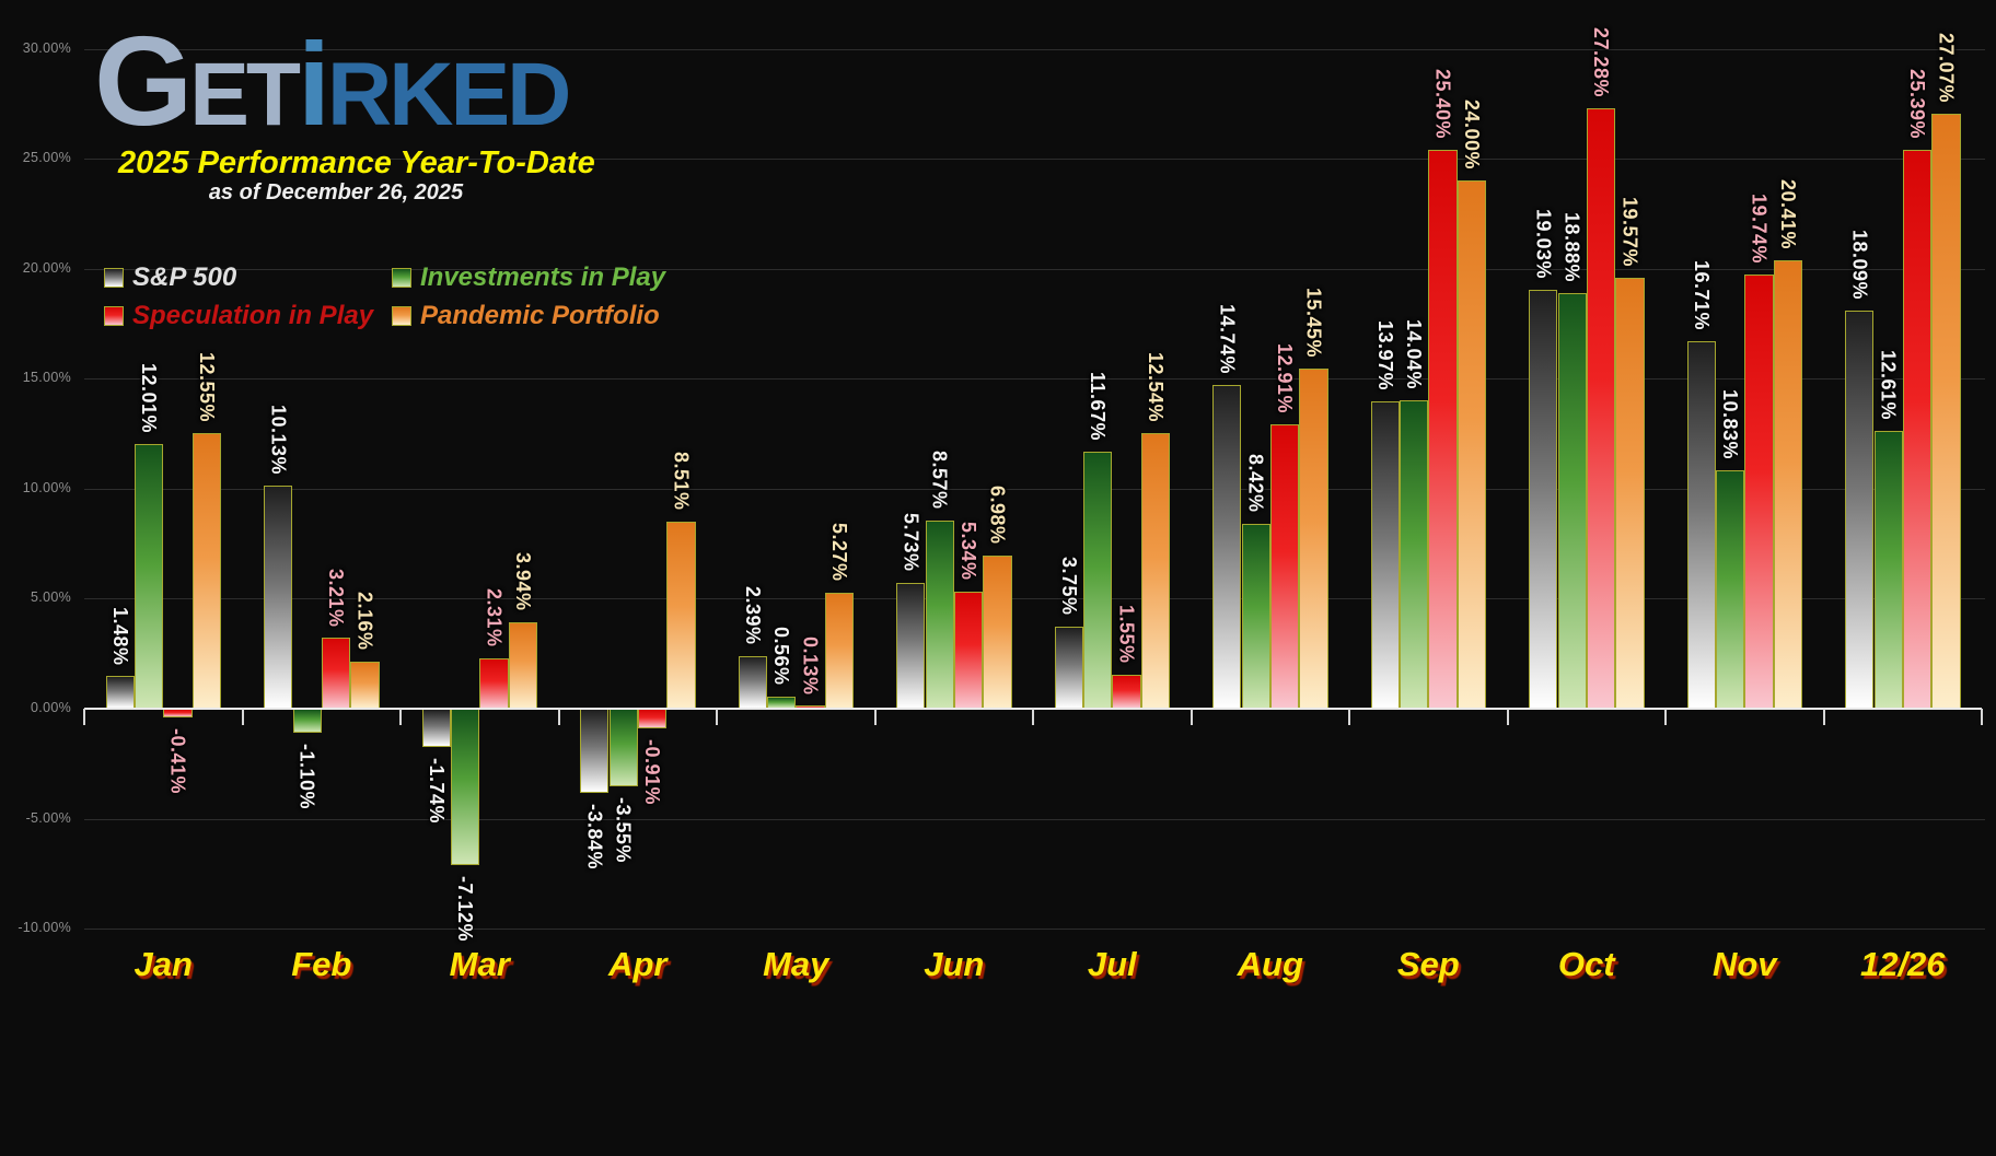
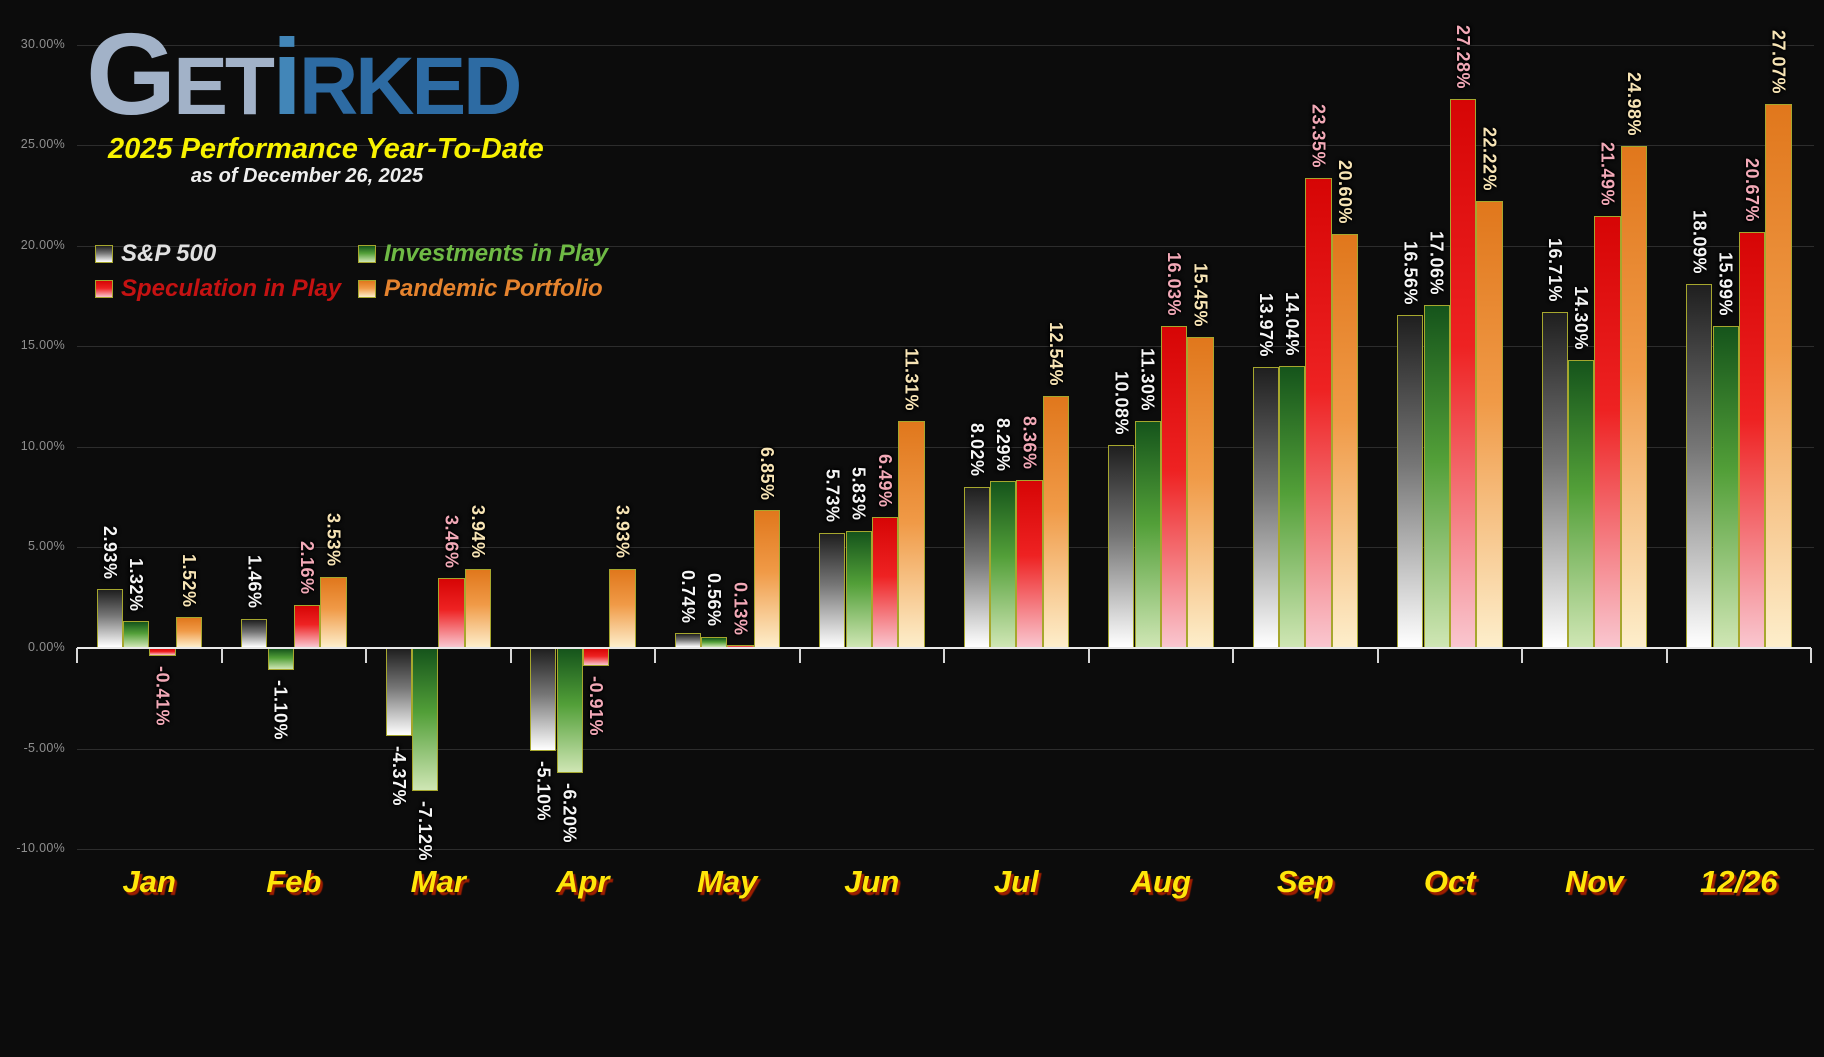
S&P 500/Jan: 1.48% -> 2.93%
Investments in Play/Jan: 12.01% -> 1.32%
Pandemic Portfolio/Jan: 12.55% -> 1.52%
S&P 500/Feb: 10.13% -> 1.46%
Speculation in Play/Feb: 3.21% -> 2.16%
Pandemic Portfolio/Feb: 2.16% -> 3.53%
S&P 500/Mar: -1.74% -> -4.37%
Speculation in Play/Mar: 2.31% -> 3.46%
S&P 500/Apr: -3.84% -> -5.10%
Investments in Play/Apr: -3.55% -> -6.20%
Pandemic Portfolio/Apr: 8.51% -> 3.93%
S&P 500/May: 2.39% -> 0.74%
Pandemic Portfolio/May: 5.27% -> 6.85%
Investments in Play/Jun: 8.57% -> 5.83%
Speculation in Play/Jun: 5.34% -> 6.49%
Pandemic Portfolio/Jun: 6.98% -> 11.31%
S&P 500/Jul: 3.75% -> 8.02%
Investments in Play/Jul: 11.67% -> 8.29%
Speculation in Play/Jul: 1.55% -> 8.36%
S&P 500/Aug: 14.74% -> 10.08%
Investments in Play/Aug: 8.42% -> 11.30%
Speculation in Play/Aug: 12.91% -> 16.03%
Speculation in Play/Sep: 25.40% -> 23.35%
Pandemic Portfolio/Sep: 24.00% -> 20.60%
S&P 500/Oct: 19.03% -> 16.56%
Investments in Play/Oct: 18.88% -> 17.06%
Pandemic Portfolio/Oct: 19.57% -> 22.22%
Investments in Play/Nov: 10.83% -> 14.30%
Speculation in Play/Nov: 19.74% -> 21.49%
Pandemic Portfolio/Nov: 20.41% -> 24.98%
Investments in Play/12/26: 12.61% -> 15.99%
Speculation in Play/12/26: 25.39% -> 20.67%
